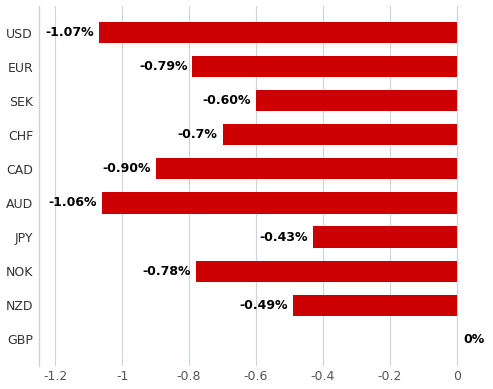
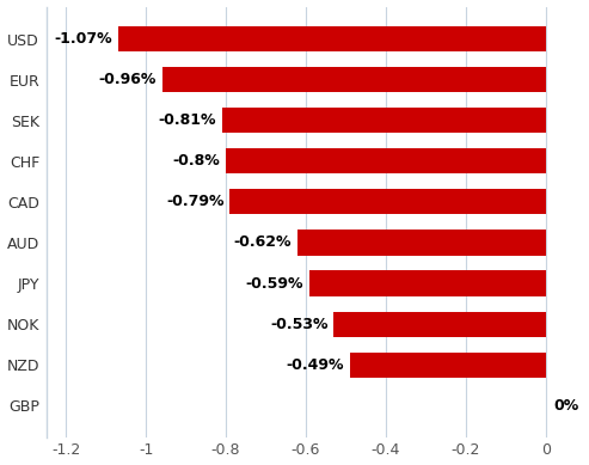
EUR: -0.79% -> -0.96%
SEK: -0.60% -> -0.81%
CHF: -0.7% -> -0.8%
CAD: -0.90% -> -0.79%
AUD: -1.06% -> -0.62%
JPY: -0.43% -> -0.59%
NOK: -0.78% -> -0.53%
